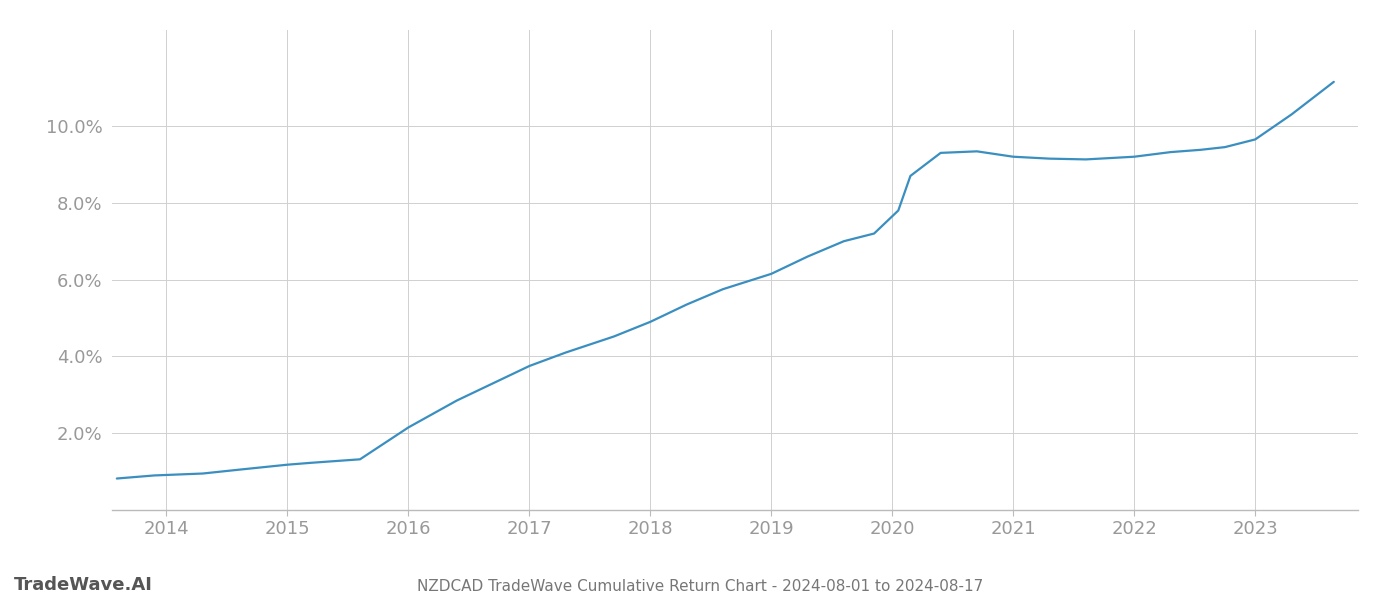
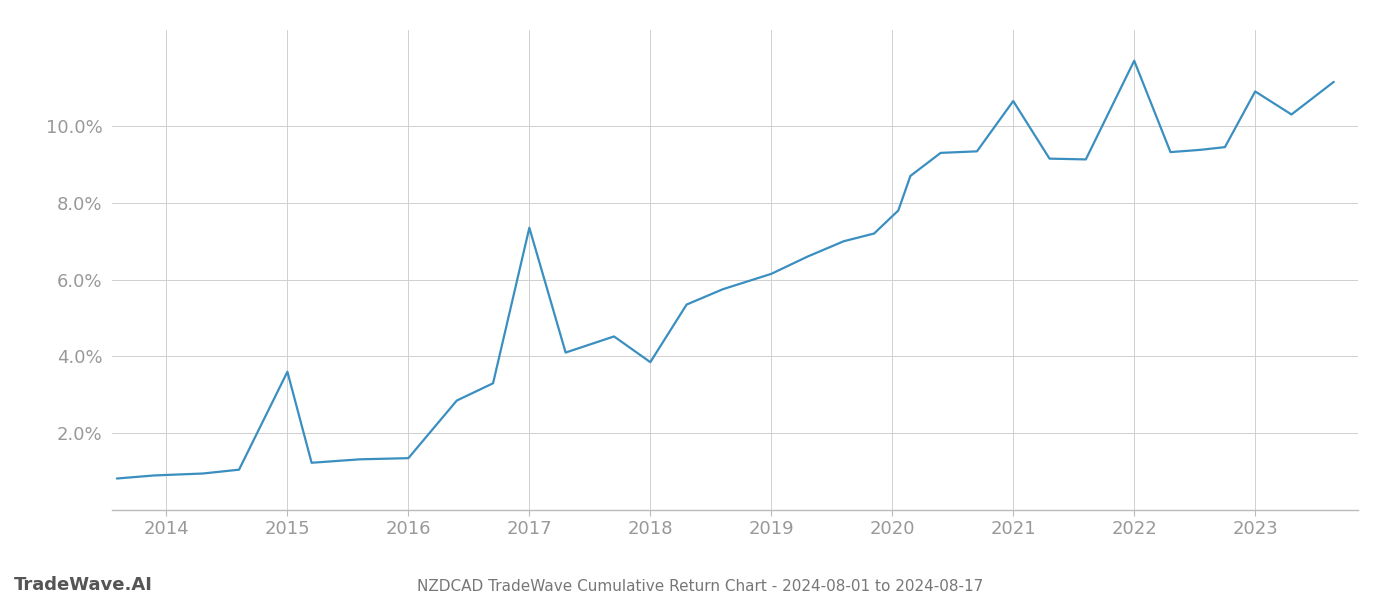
2015: 1.18% -> 3.60%
2016: 2.15% -> 1.35%
2017: 3.75% -> 7.35%
2018: 4.90% -> 3.85%
2021: 9.20% -> 10.65%
2022: 9.20% -> 11.70%
2023: 9.65% -> 10.90%
